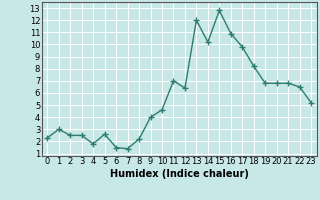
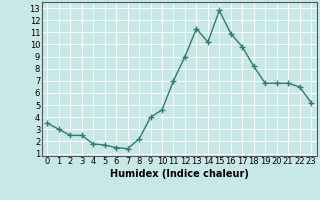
0: 2.3 -> 3.5
5: 2.6 -> 1.7
12: 6.4 -> 9.0
13: 12.0 -> 11.3
